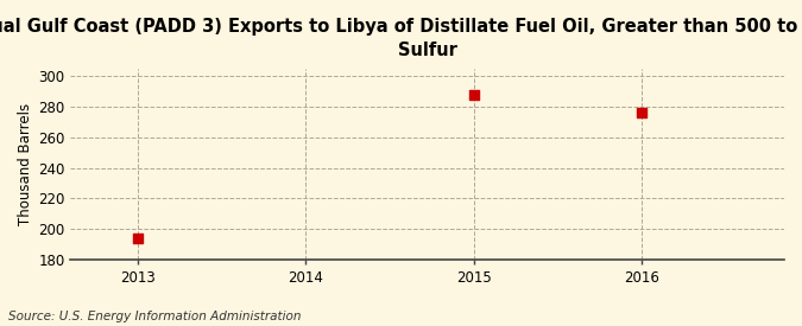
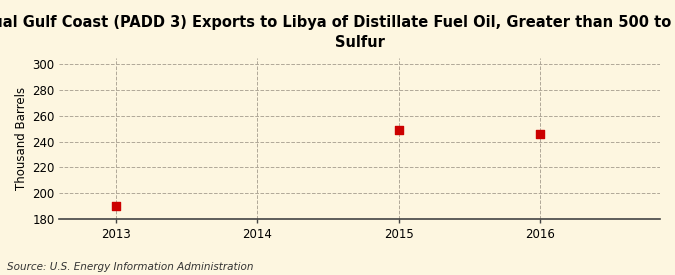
2013: 194 -> 190
2015: 288 -> 249
2016: 276 -> 246
